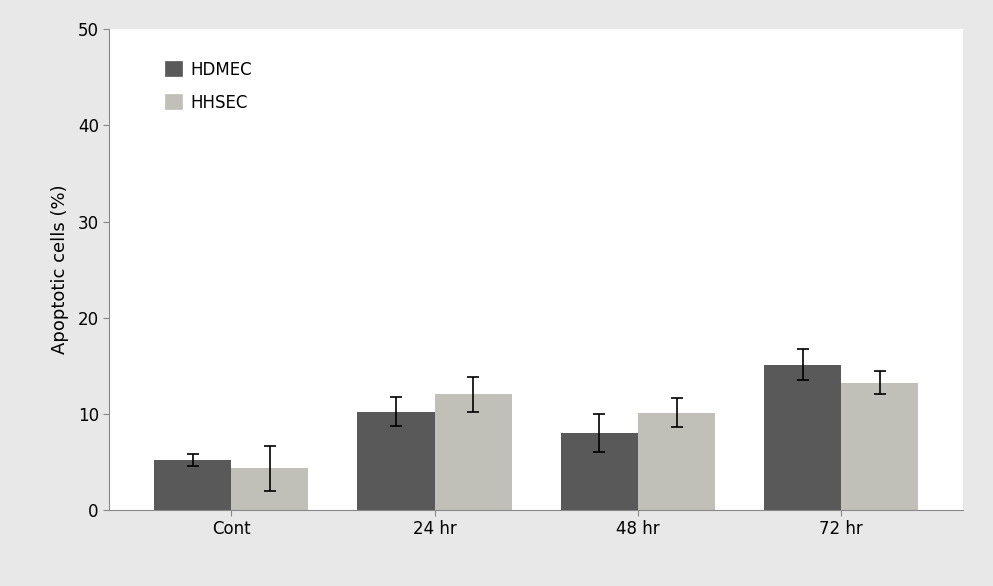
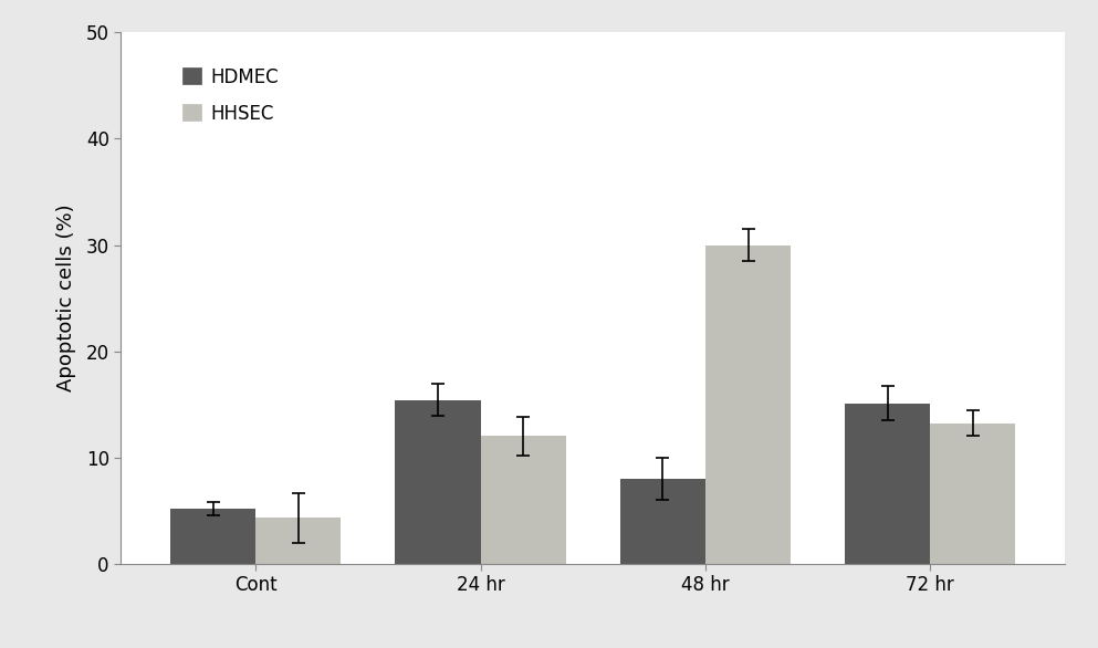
HDMEC/24 hr: 10.2 -> 15.4
HHSEC/48 hr: 10.1 -> 30.0
